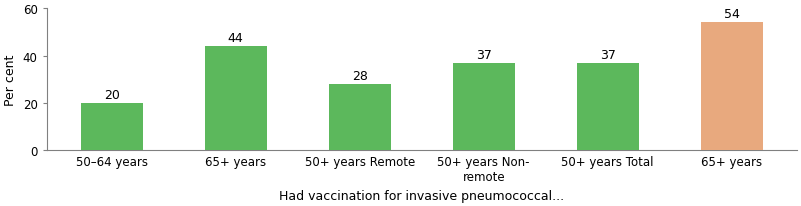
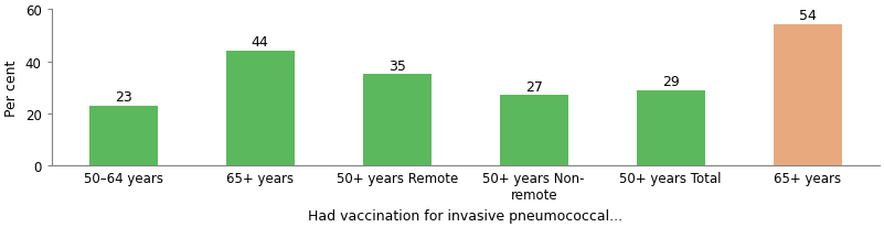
50–64 years: 20 -> 23
50+ years Remote: 28 -> 35
50+ years Non- remote: 37 -> 27
50+ years Total: 37 -> 29
